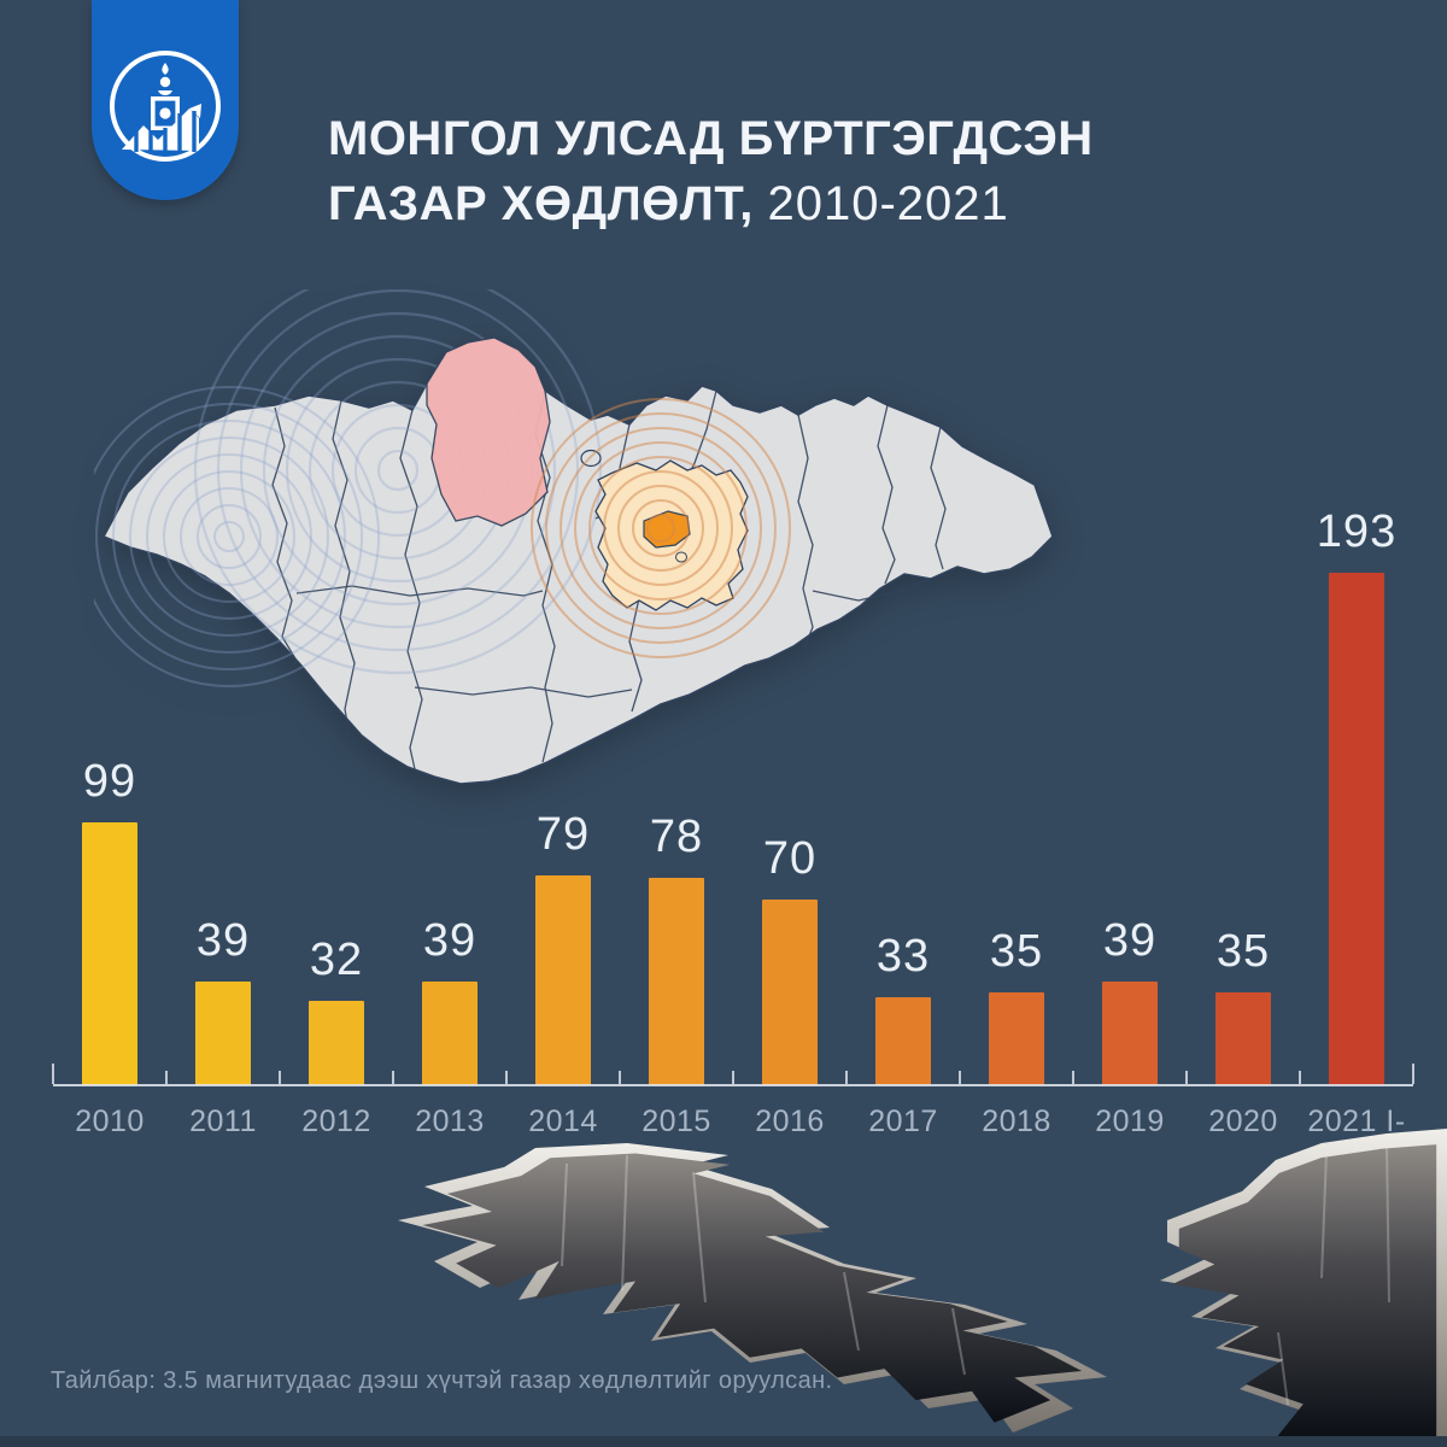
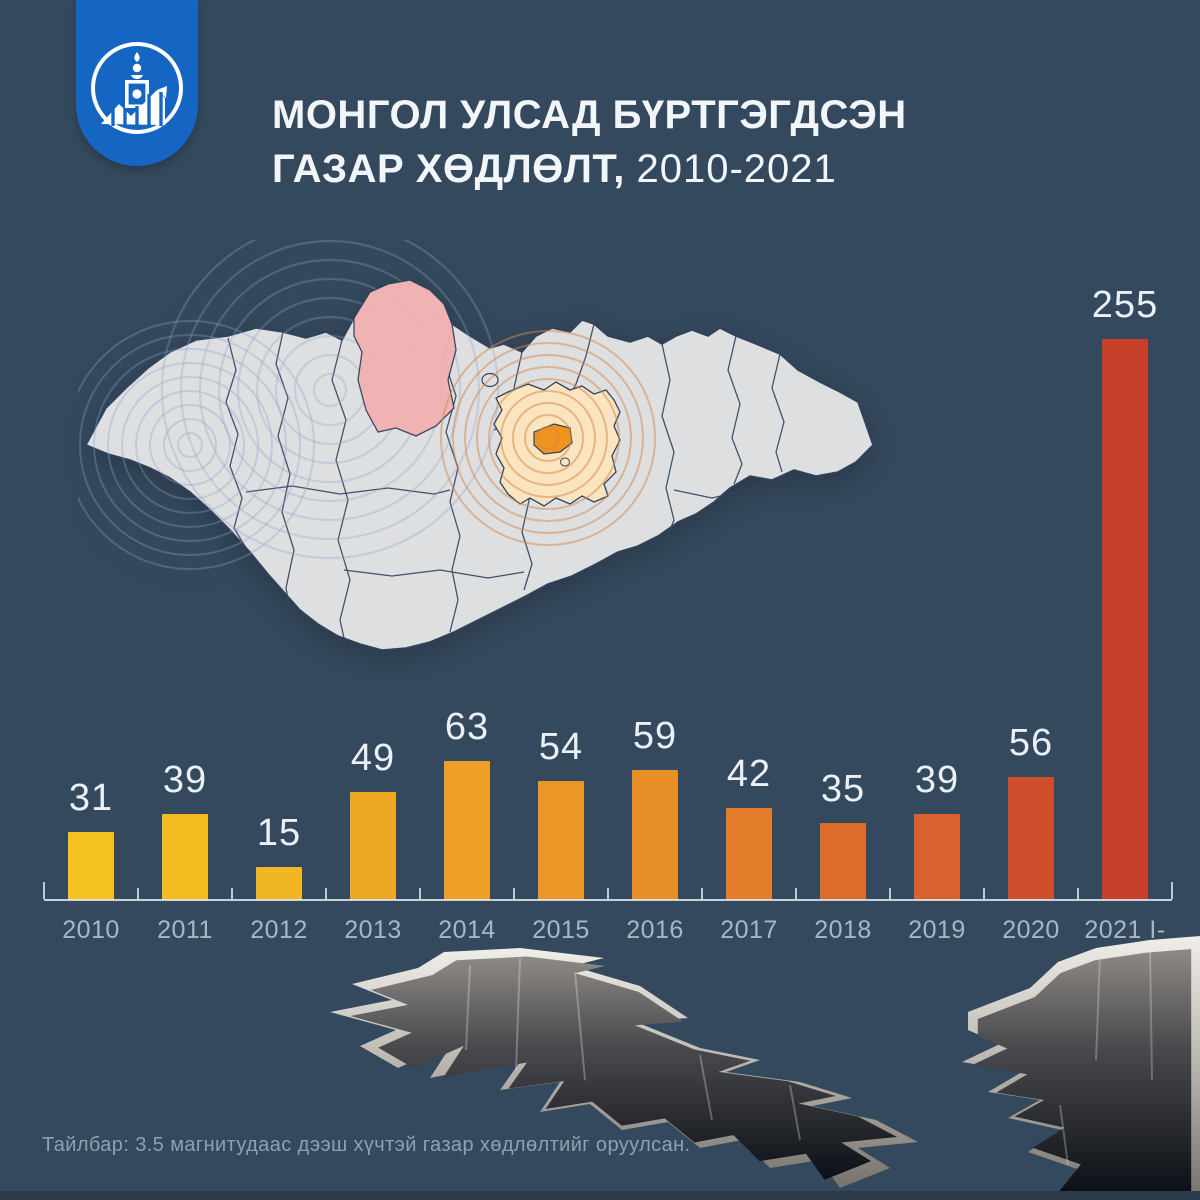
2010: 99 -> 31
2012: 32 -> 15
2013: 39 -> 49
2014: 79 -> 63
2015: 78 -> 54
2016: 70 -> 59
2017: 33 -> 42
2020: 35 -> 56
2021 I-VII: 193 -> 255
